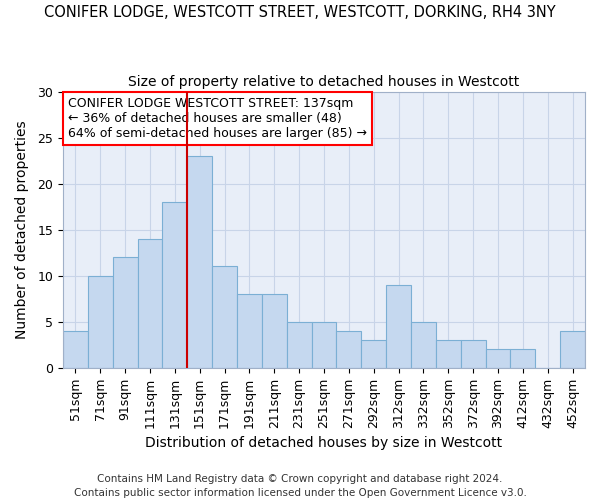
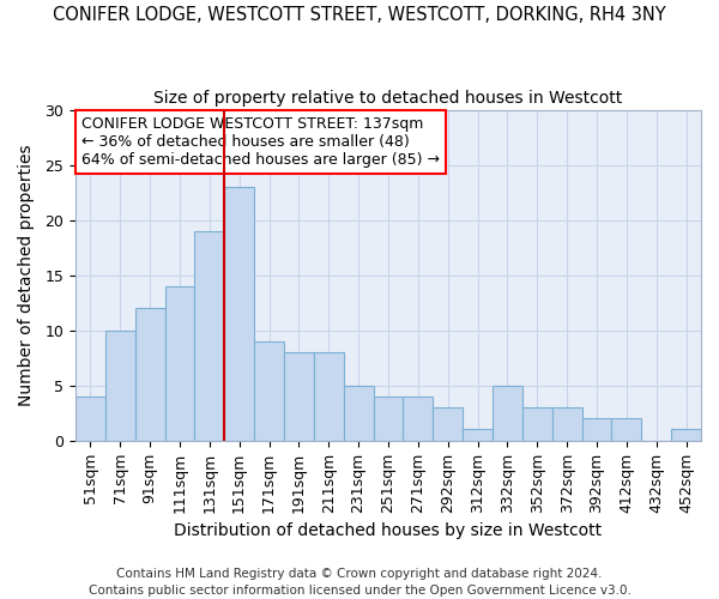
131sqm: 18 -> 19
171sqm: 11 -> 9
251sqm: 5 -> 4
312sqm: 9 -> 1
452sqm: 4 -> 1
